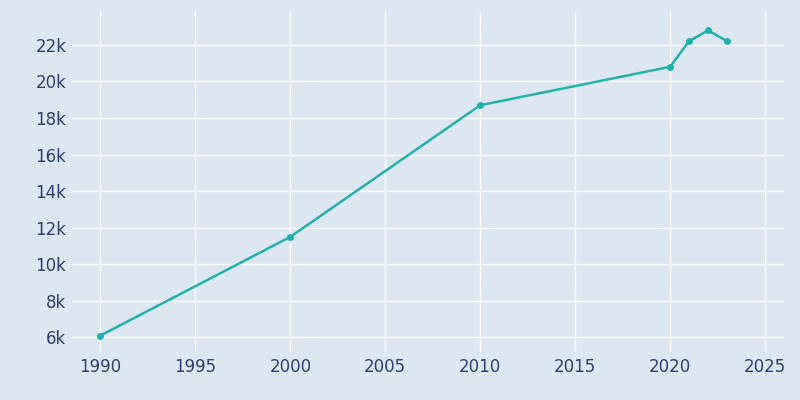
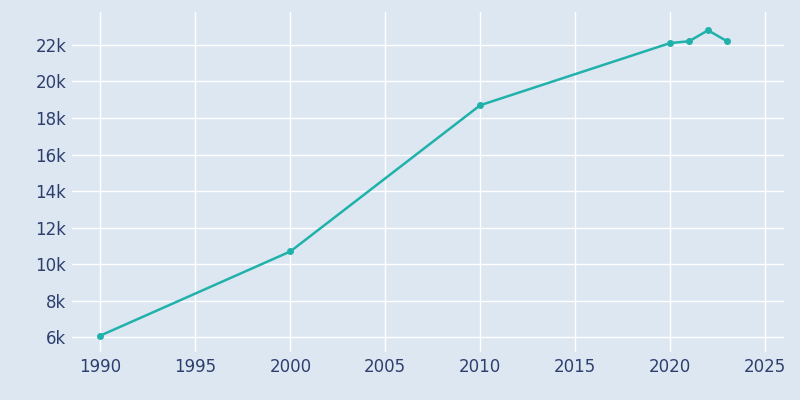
2000: 11.5k -> 10.7k
2020: 20.8k -> 22.1k
